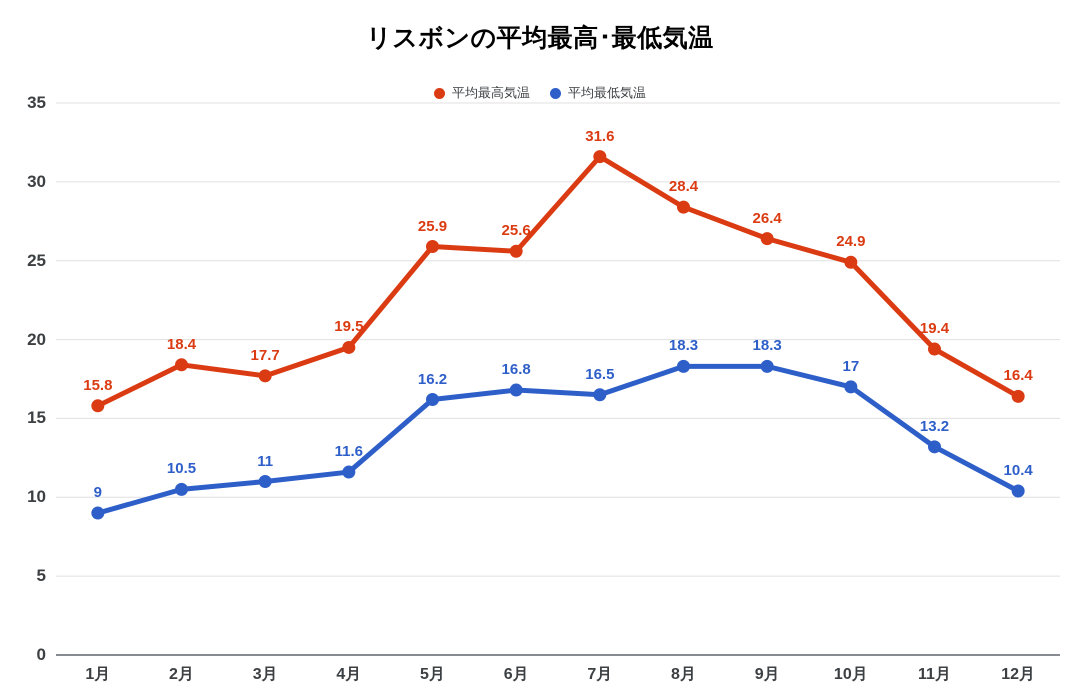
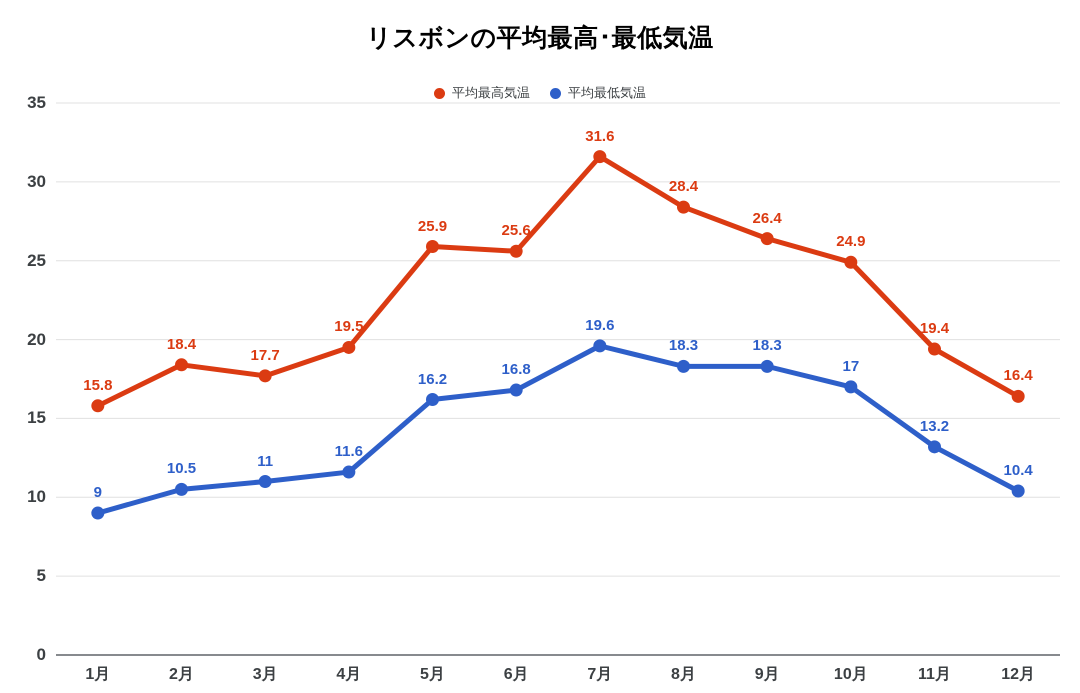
平均最低気温/7月: 16.5 -> 19.6
